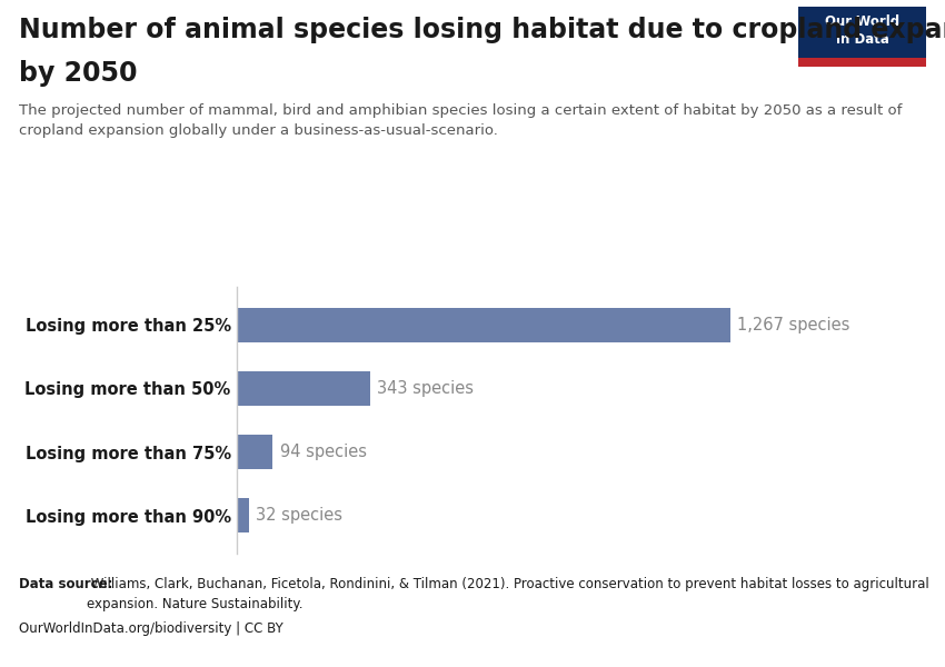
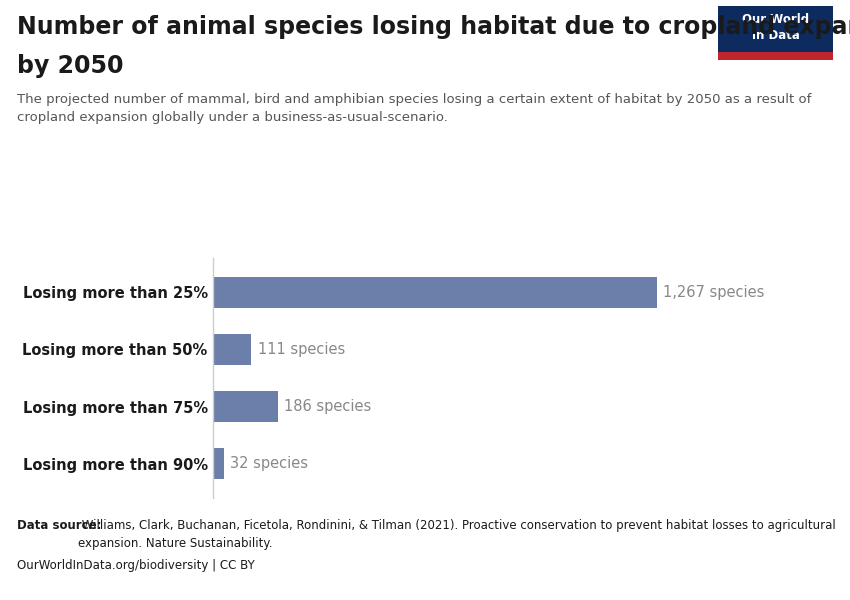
Losing more than 50%: 343 -> 111
Losing more than 75%: 94 -> 186
